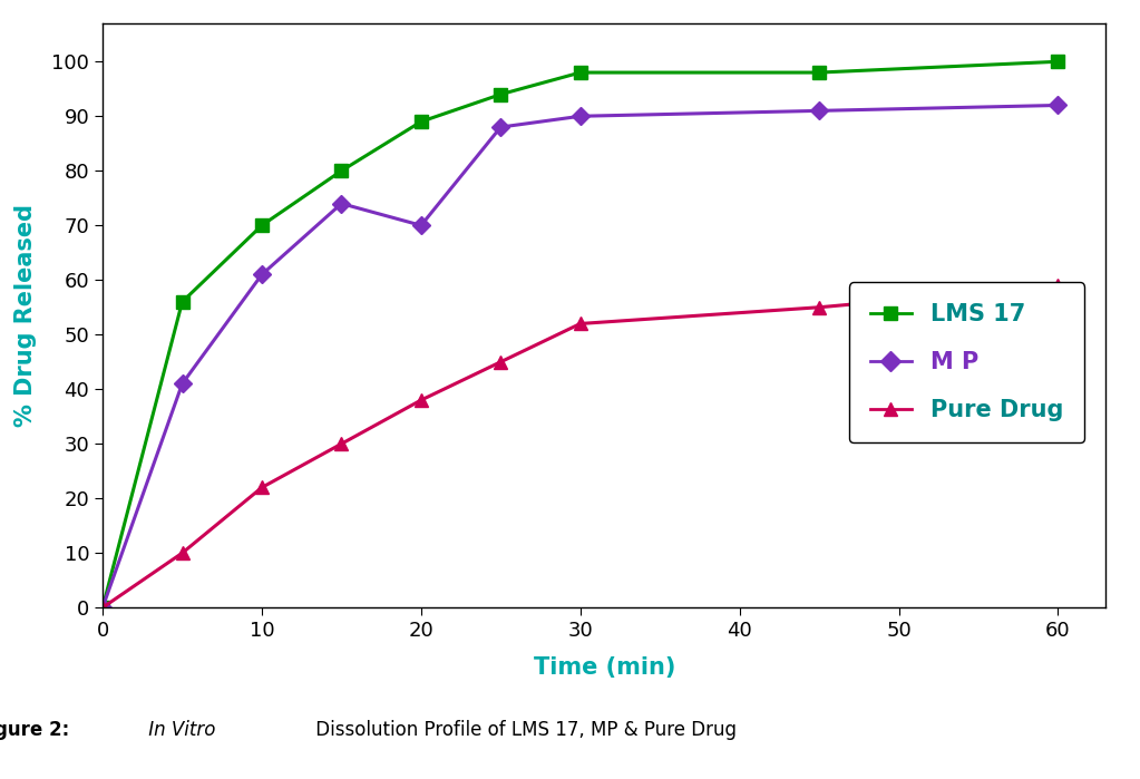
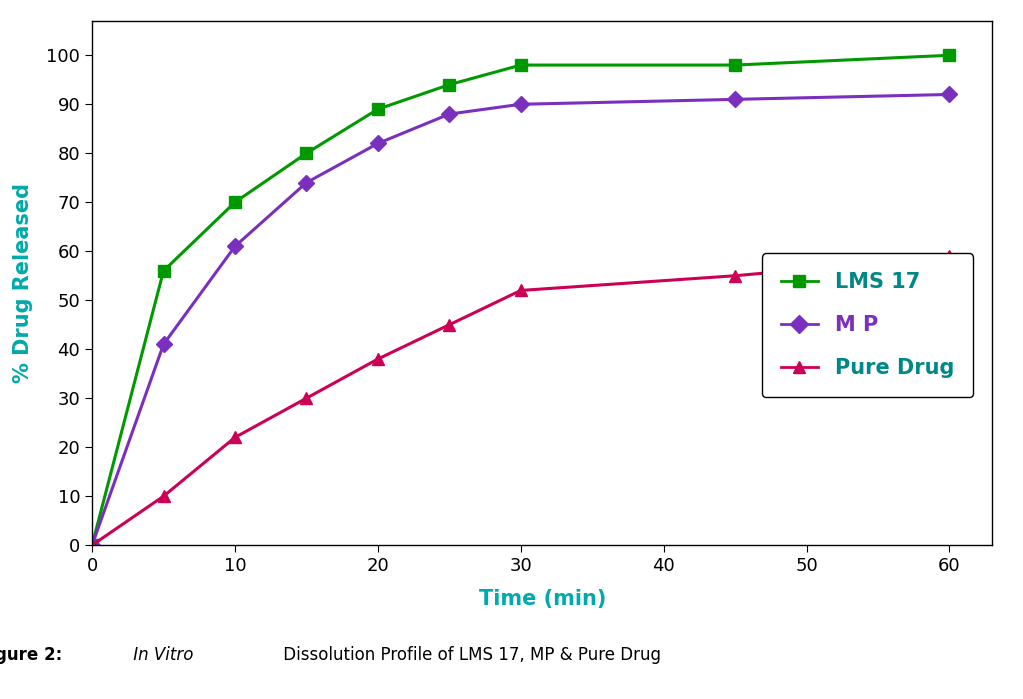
M P/20: 70 -> 82
